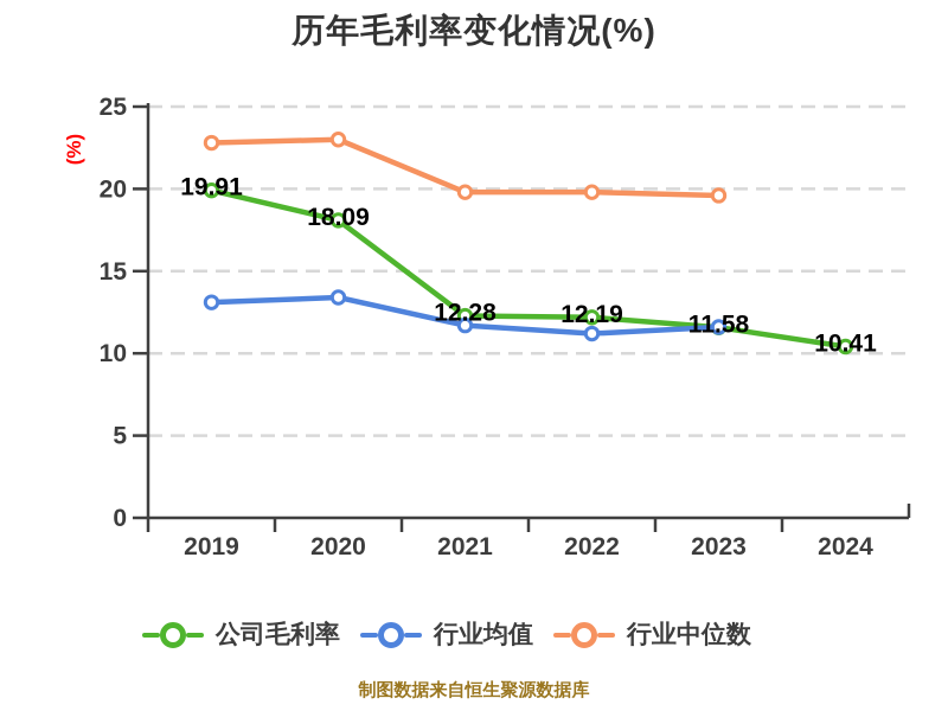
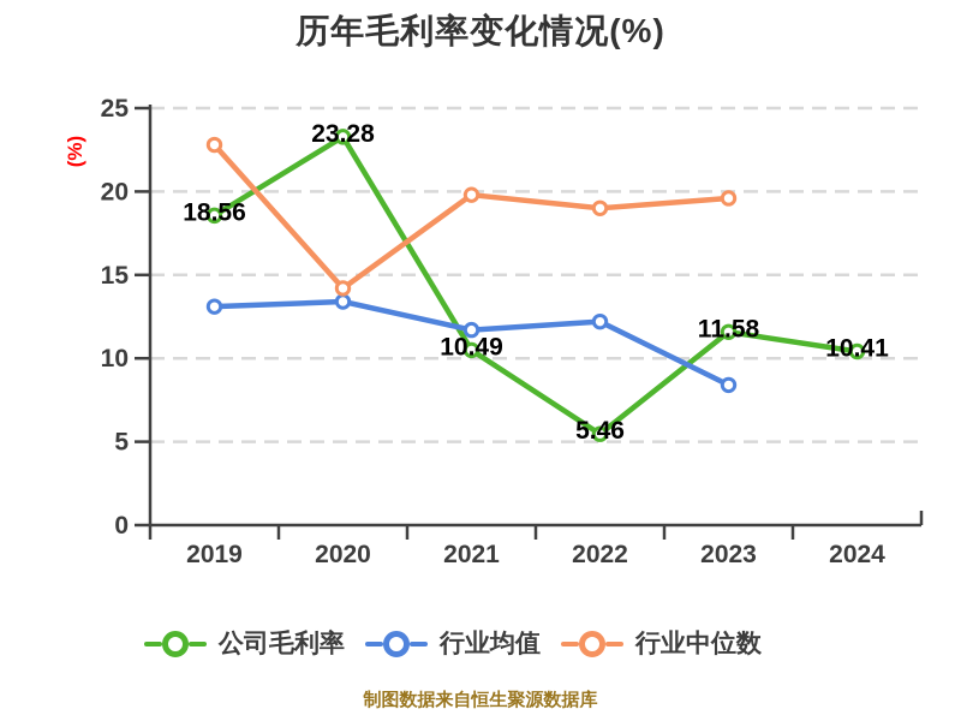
公司毛利率/2019: 19.91 -> 18.56
公司毛利率/2020: 18.09 -> 23.28
行业中位数/2020: 23.0 -> 14.2
公司毛利率/2021: 12.28 -> 10.49
公司毛利率/2022: 12.19 -> 5.46
行业均值/2022: 11.2 -> 12.2
行业中位数/2022: 19.8 -> 19.0
行业均值/2023: 11.6 -> 8.4
